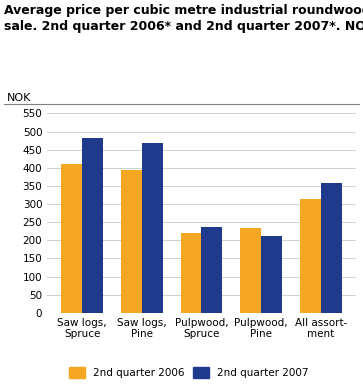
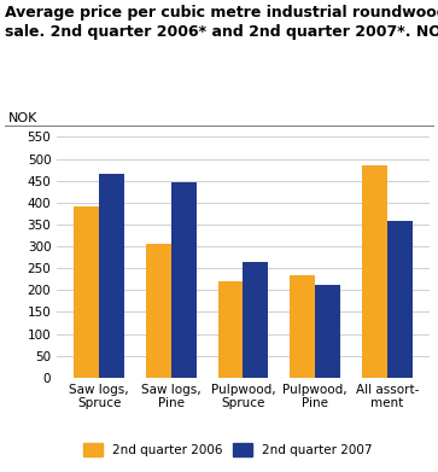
2nd quarter 2006/Saw logs, Spruce: 410 -> 390
2nd quarter 2007/Saw logs, Spruce: 483 -> 465
2nd quarter 2006/Saw logs, Pine: 395 -> 305
2nd quarter 2007/Saw logs, Pine: 468 -> 445
2nd quarter 2007/Pulpwood, Spruce: 238 -> 265
2nd quarter 2006/All assort- ment: 315 -> 485
